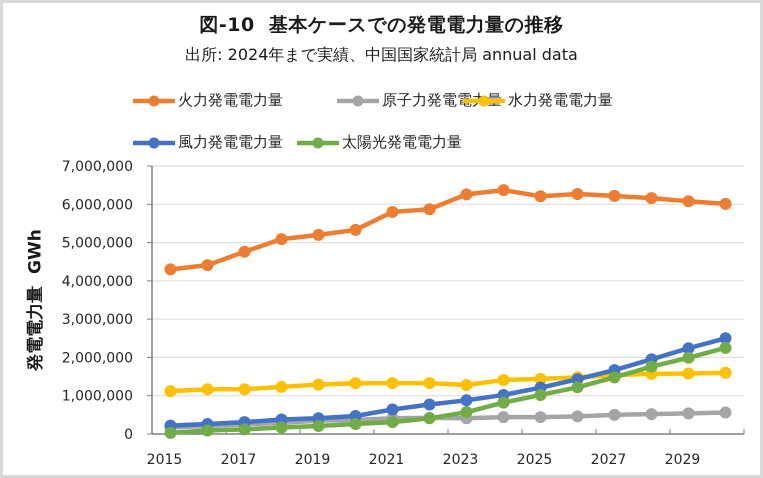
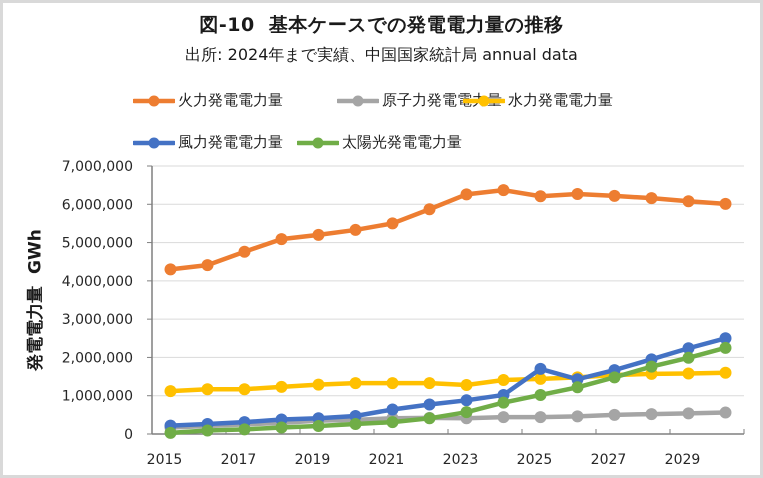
火力発電電力量/2021: 5800000 -> 5500000
風力発電電力量/2025: 1200000 -> 1700000
